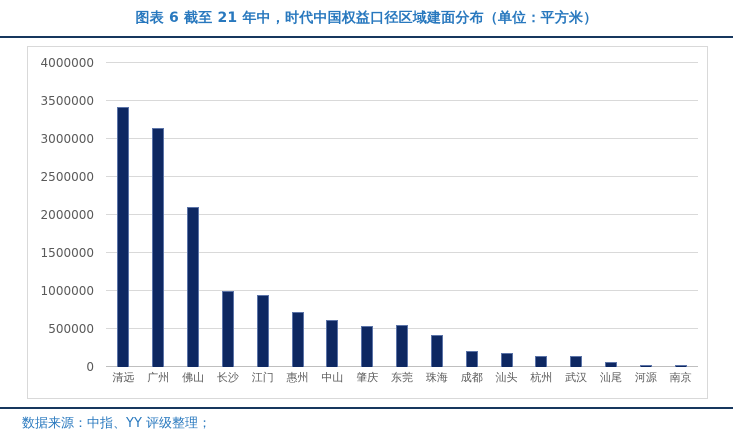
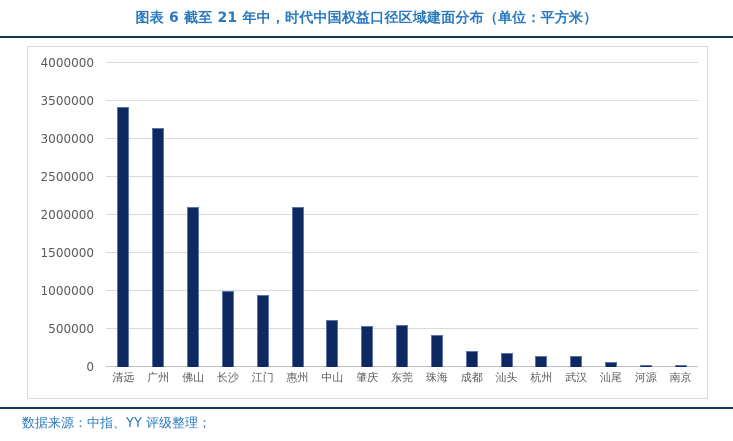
惠州: 700000 -> 2100000
